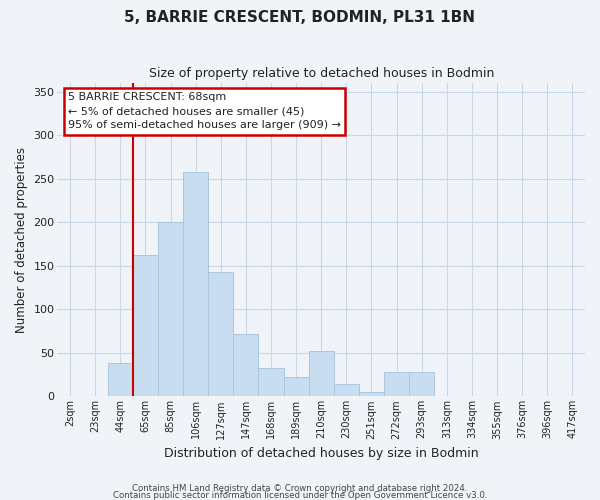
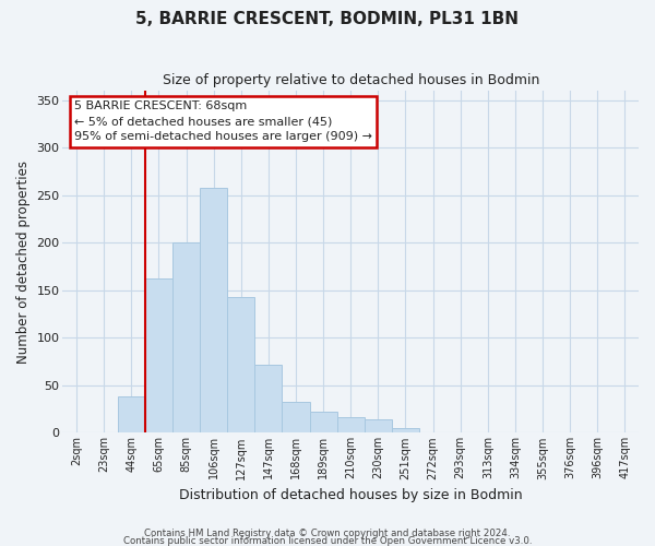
210sqm: 52 -> 17
272sqm: 28 -> 1
293sqm: 28 -> 1
